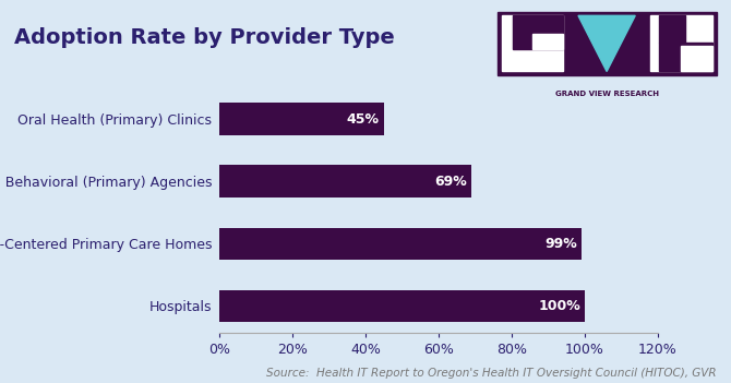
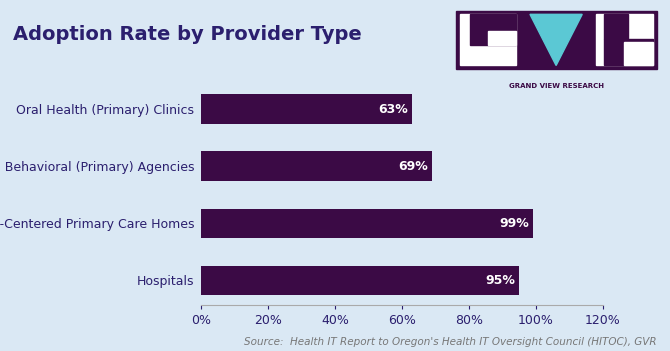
Oral Health (Primary) Clinics: 45% -> 63%
Hospitals: 100% -> 95%
